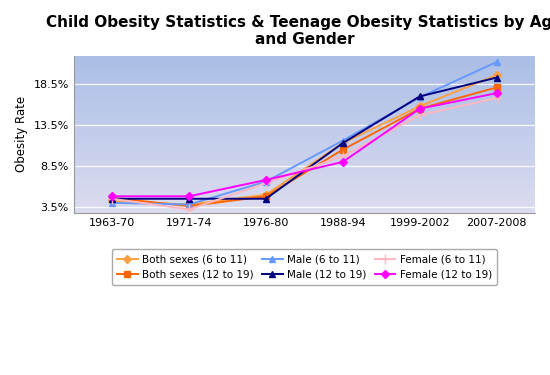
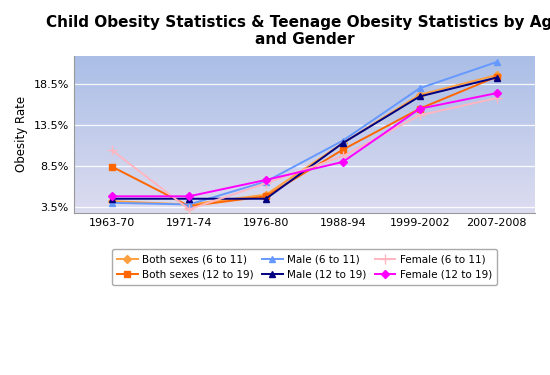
Both sexes (12 to 19)/1963-70: 4.6% -> 8.4%
Female (6 to 11)/1963-70: 4.5% -> 10.4%
Both sexes (6 to 11)/1999-2002: 15.8% -> 17.2%
Male (6 to 11)/1999-2002: 16.9% -> 18.0%
Both sexes (12 to 19)/2007-2008: 18.1% -> 19.4%
